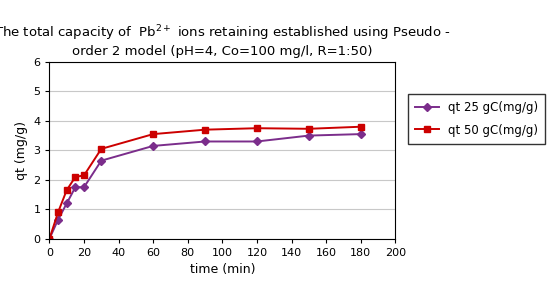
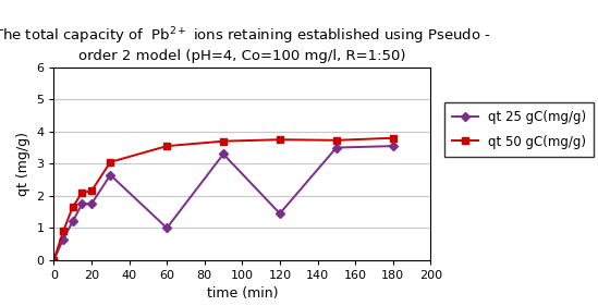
qt 25 gC(mg/g)/60: 3.15 -> 1.00
qt 25 gC(mg/g)/120: 3.30 -> 1.45
